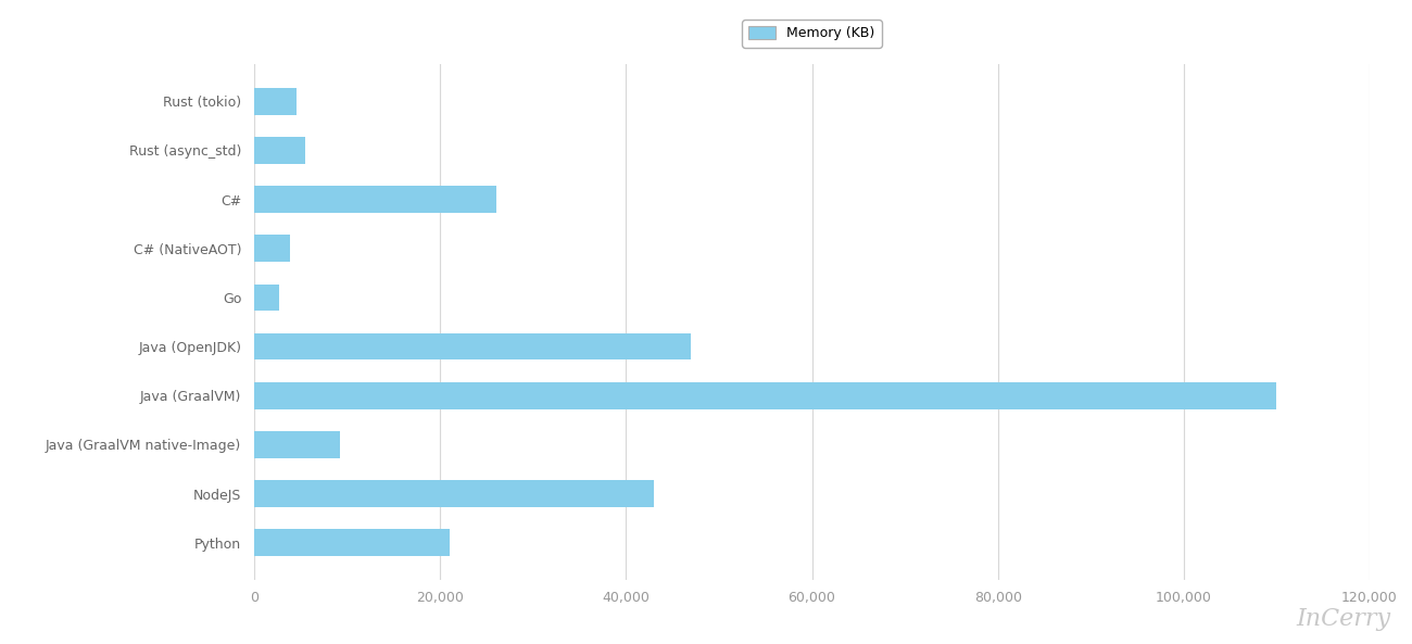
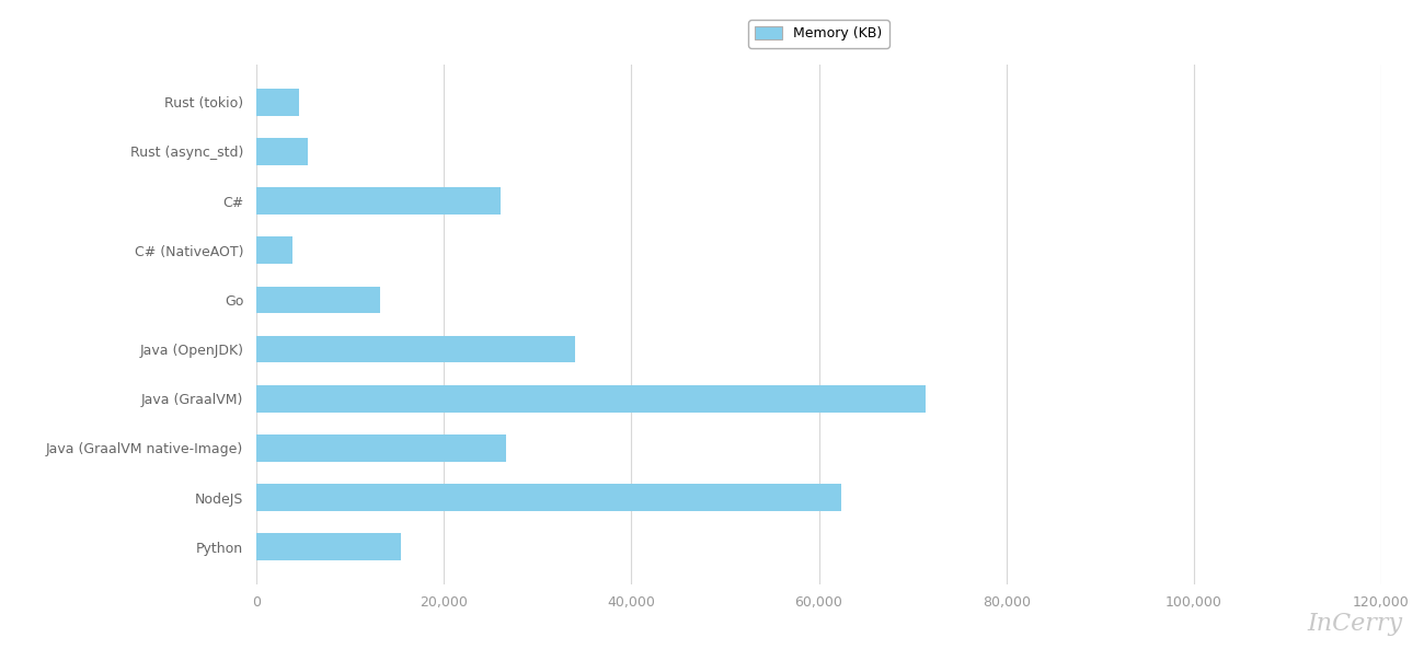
Go: 2,700 -> 13,200
Java (OpenJDK): 47,000 -> 34,000
Java (GraalVM): 110,000 -> 71,400
Java (GraalVM native-Image): 9,200 -> 26,600
NodeJS: 43,000 -> 62,400
Python: 21,000 -> 15,400
